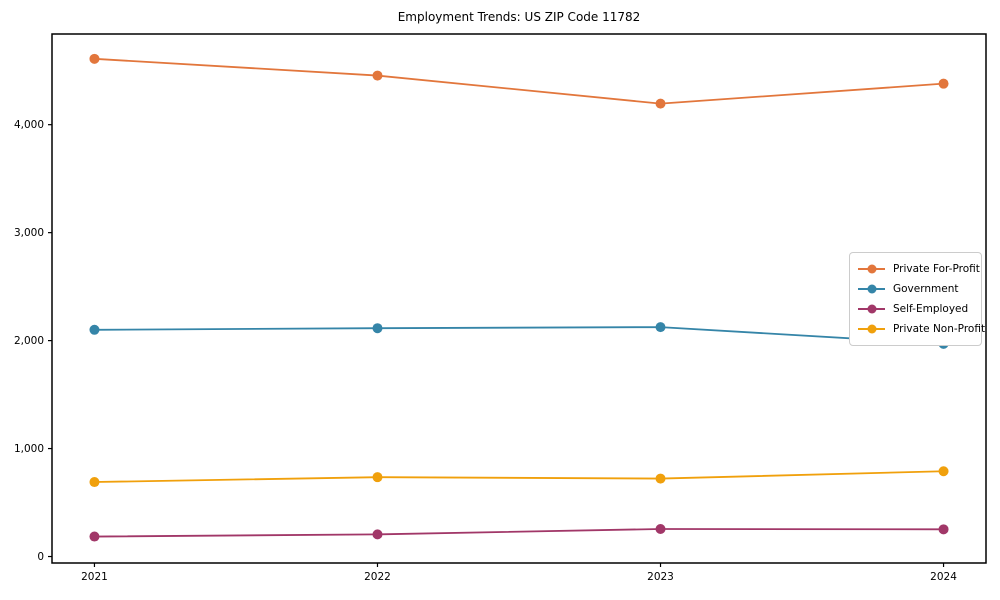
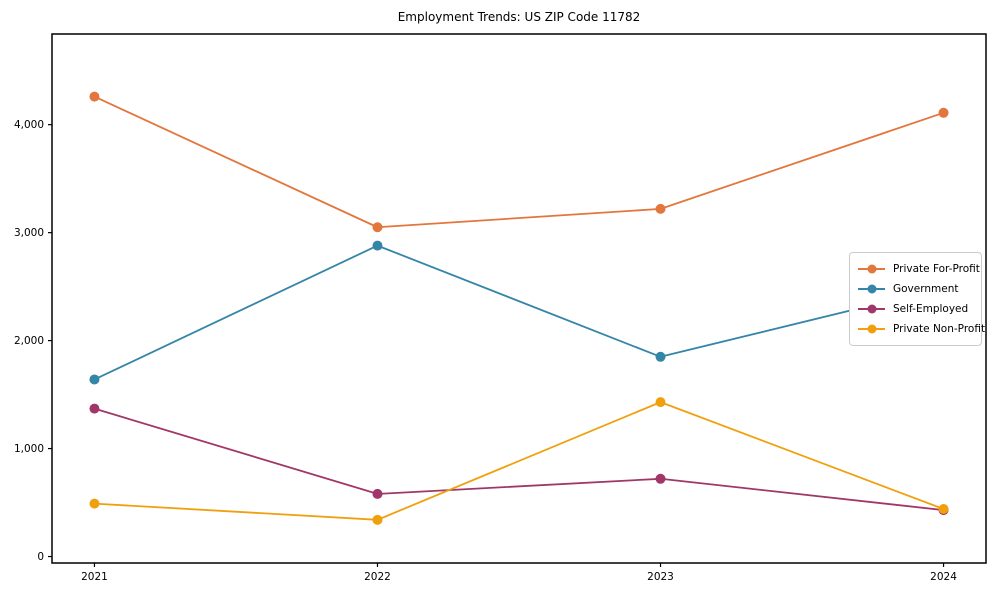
Private For-Profit/2021: 4610 -> 4260
Government/2021: 2100 -> 1640
Self-Employed/2021: 180 -> 1370
Private Non-Profit/2021: 690 -> 490
Private For-Profit/2022: 4460 -> 3050
Government/2022: 2120 -> 2880
Self-Employed/2022: 200 -> 580
Private Non-Profit/2022: 740 -> 340
Private For-Profit/2023: 4200 -> 3220
Government/2023: 2120 -> 1850
Self-Employed/2023: 260 -> 720
Private Non-Profit/2023: 720 -> 1430
Private For-Profit/2024: 4380 -> 4110
Government/2024: 1970 -> 2490
Self-Employed/2024: 250 -> 430
Private Non-Profit/2024: 790 -> 440
